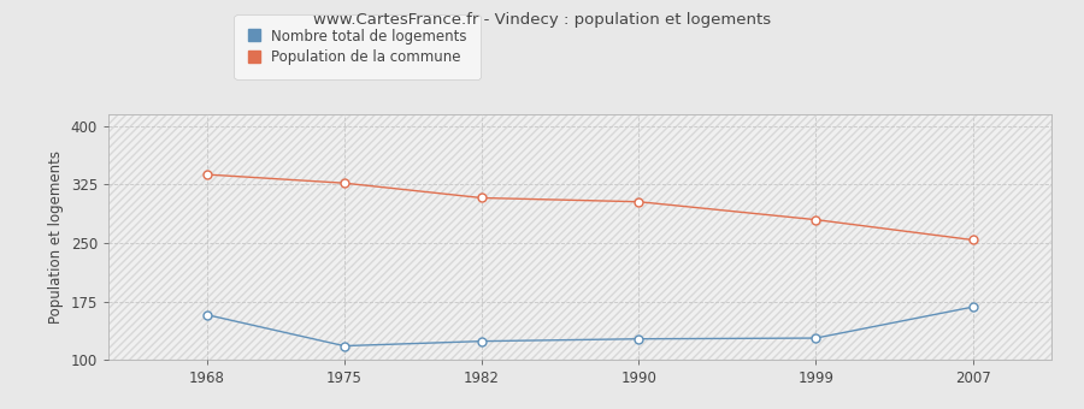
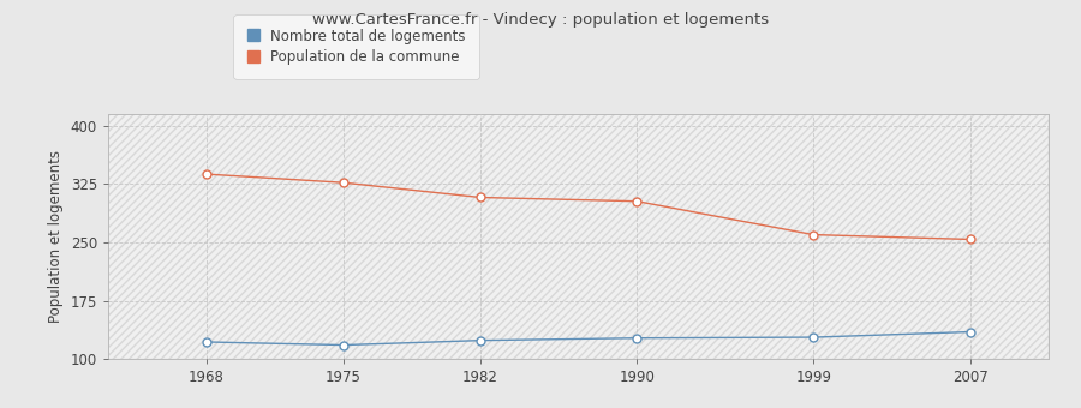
Nombre total de logements/1968: 158 -> 122
Population de la commune/1999: 280 -> 260
Nombre total de logements/2007: 168 -> 135
